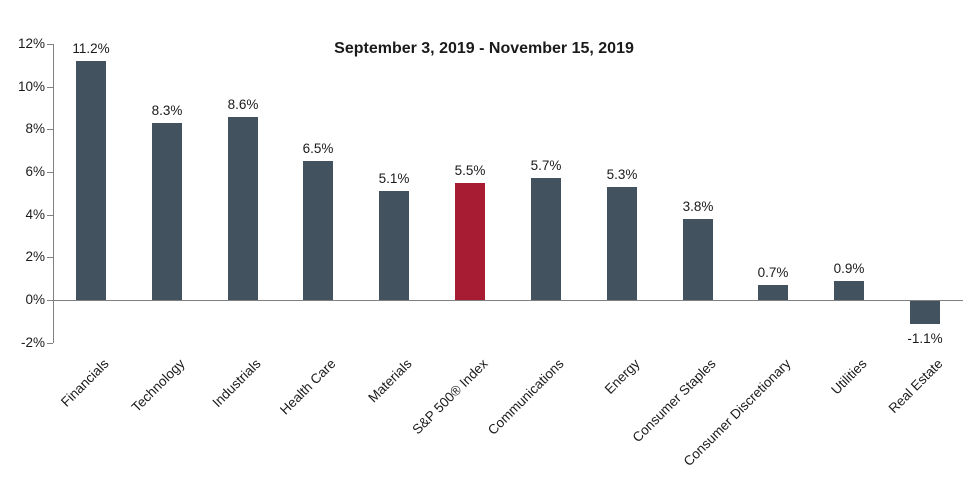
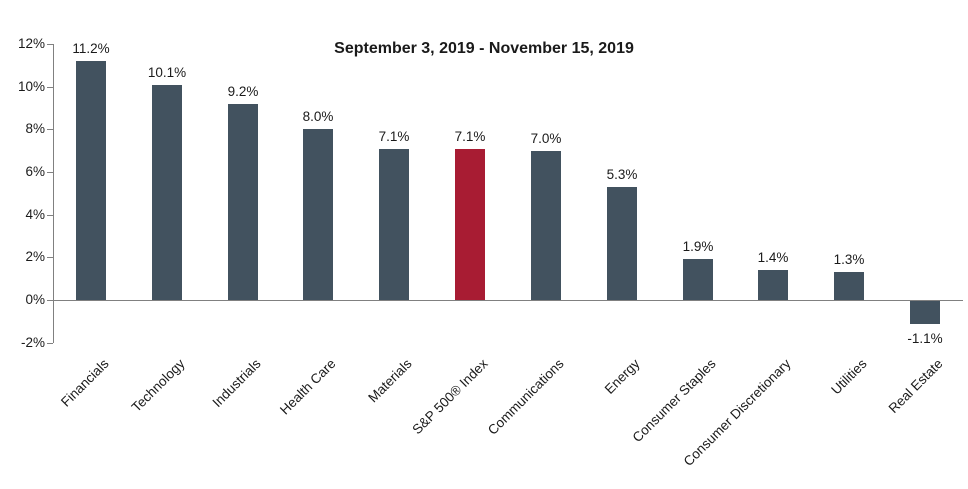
Technology: 8.3% -> 10.1%
Industrials: 8.6% -> 9.2%
Health Care: 6.5% -> 8.0%
Materials: 5.1% -> 7.1%
S&P 500® Index: 5.5% -> 7.1%
Communications: 5.7% -> 7.0%
Consumer Staples: 3.8% -> 1.9%
Consumer Discretionary: 0.7% -> 1.4%
Utilities: 0.9% -> 1.3%
